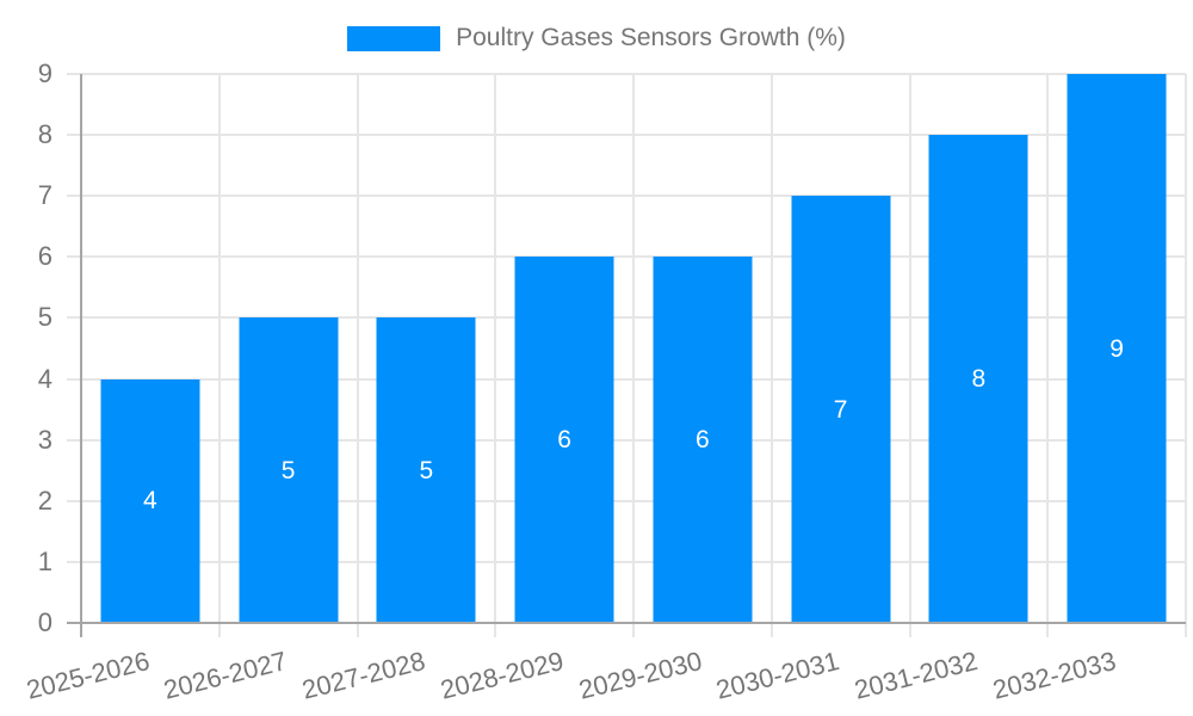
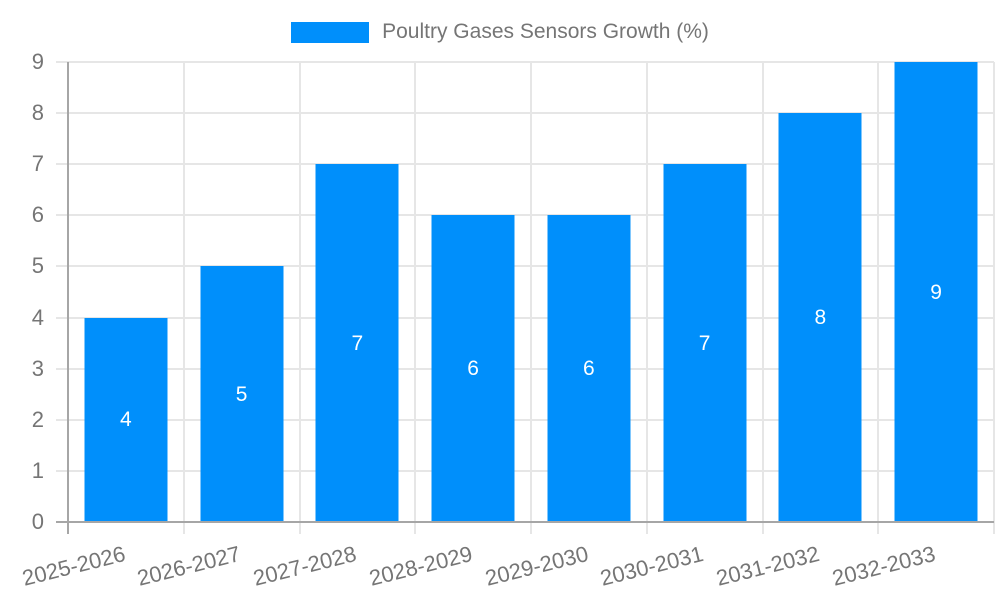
2027-2028: 5 -> 7
